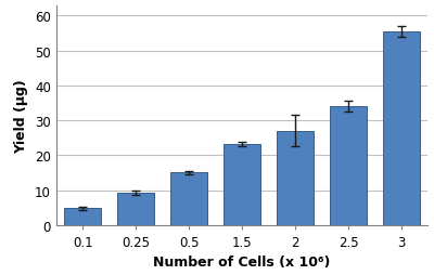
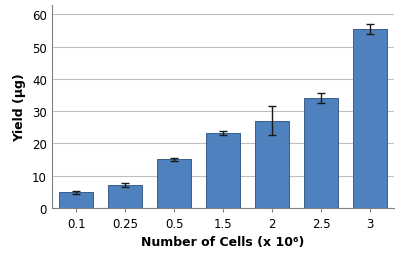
0.25: 9.2 -> 7.0
